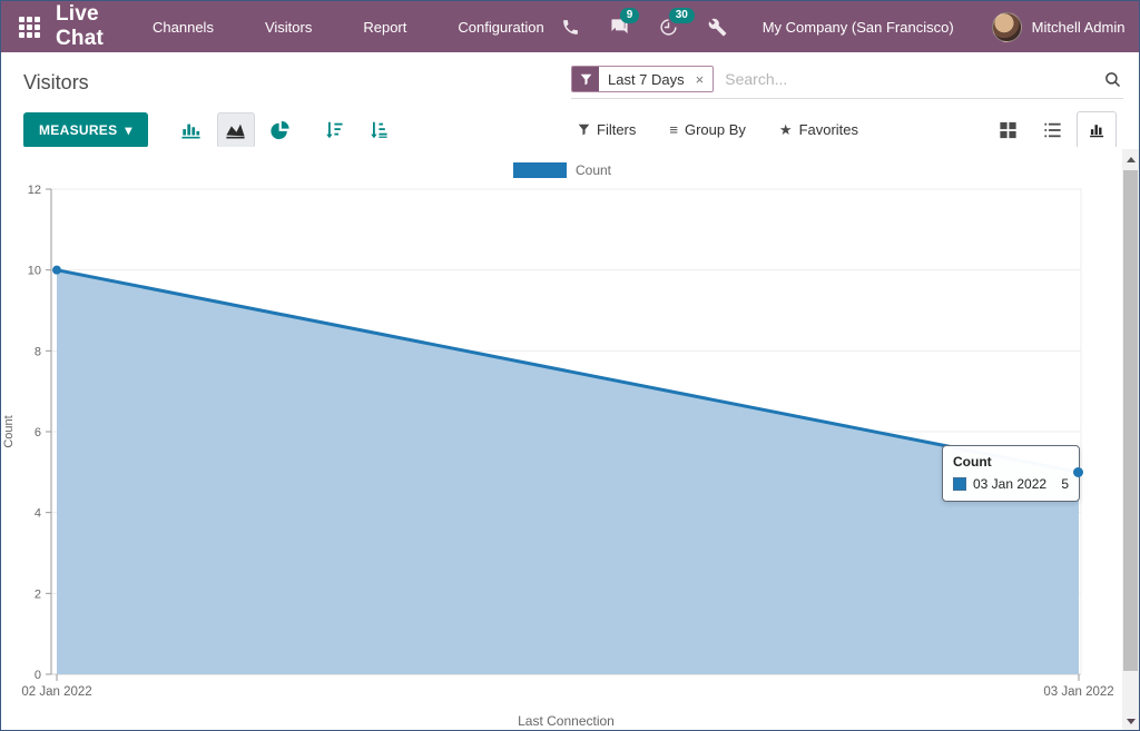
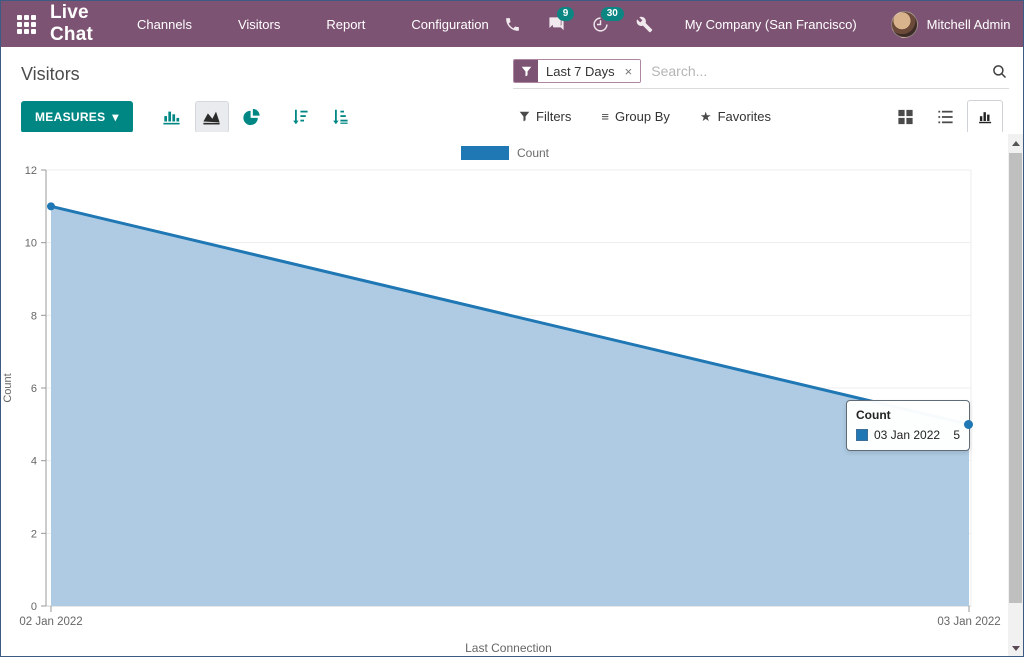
02 Jan 2022: 10 -> 11
